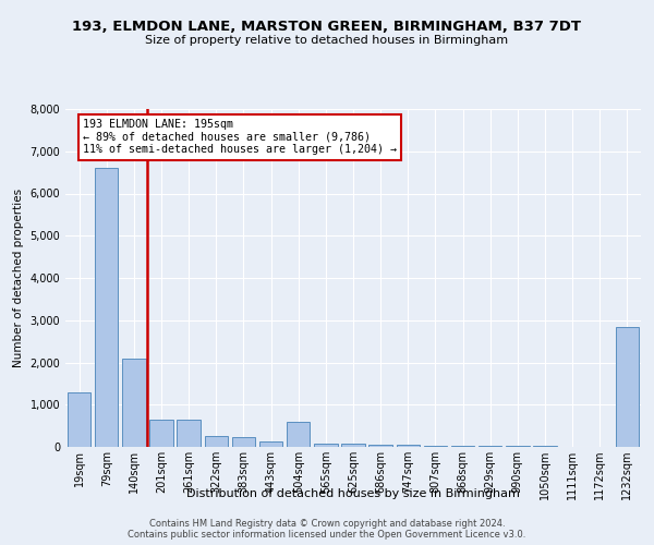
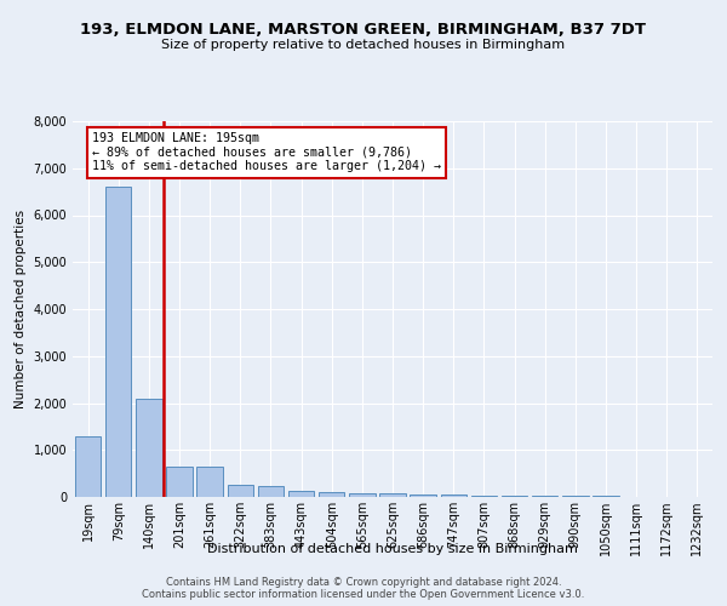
504sqm: 600 -> 110
1232sqm: 2,850 -> 10
